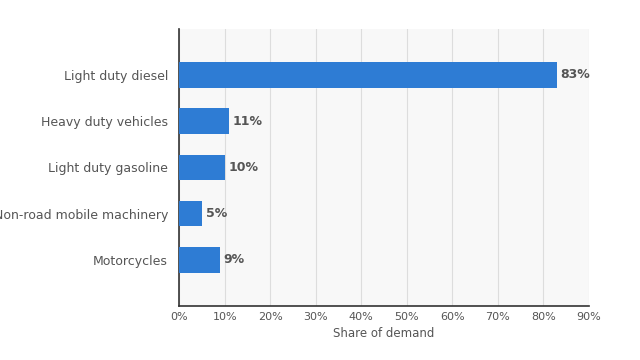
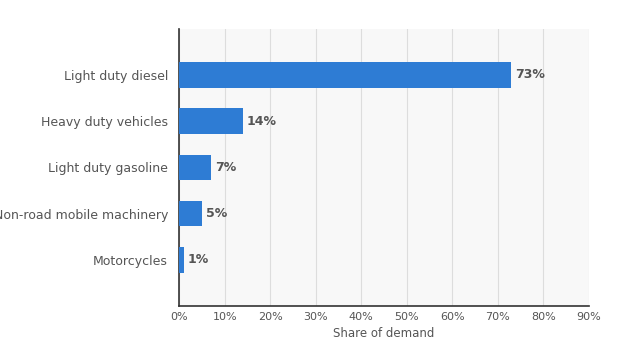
Light duty diesel: 83% -> 73%
Heavy duty vehicles: 11% -> 14%
Light duty gasoline: 10% -> 7%
Motorcycles: 9% -> 1%
